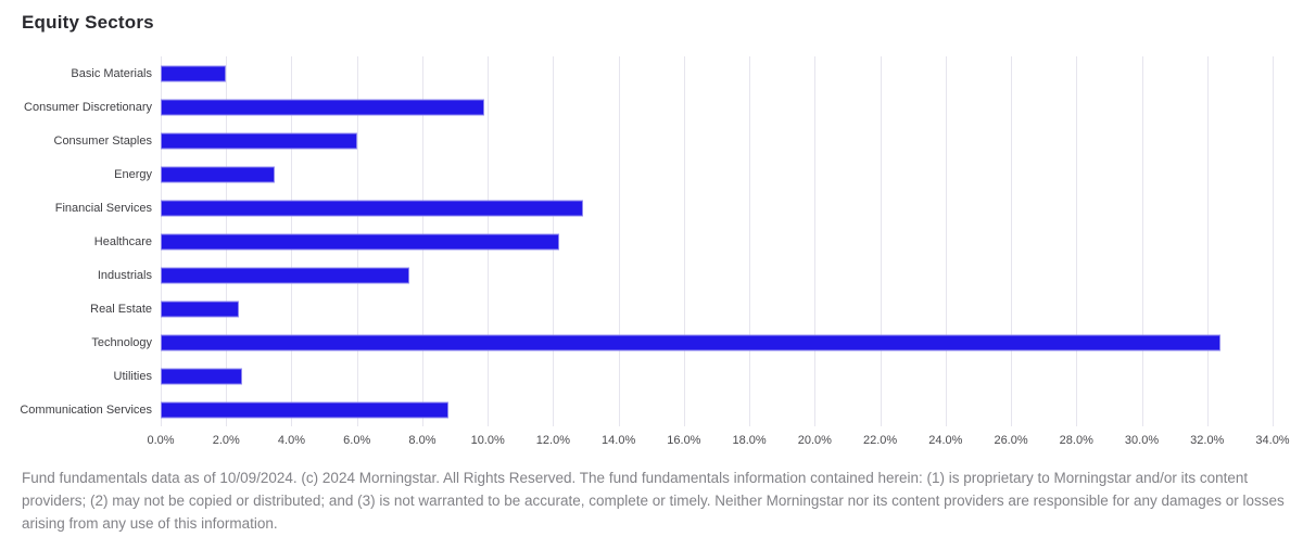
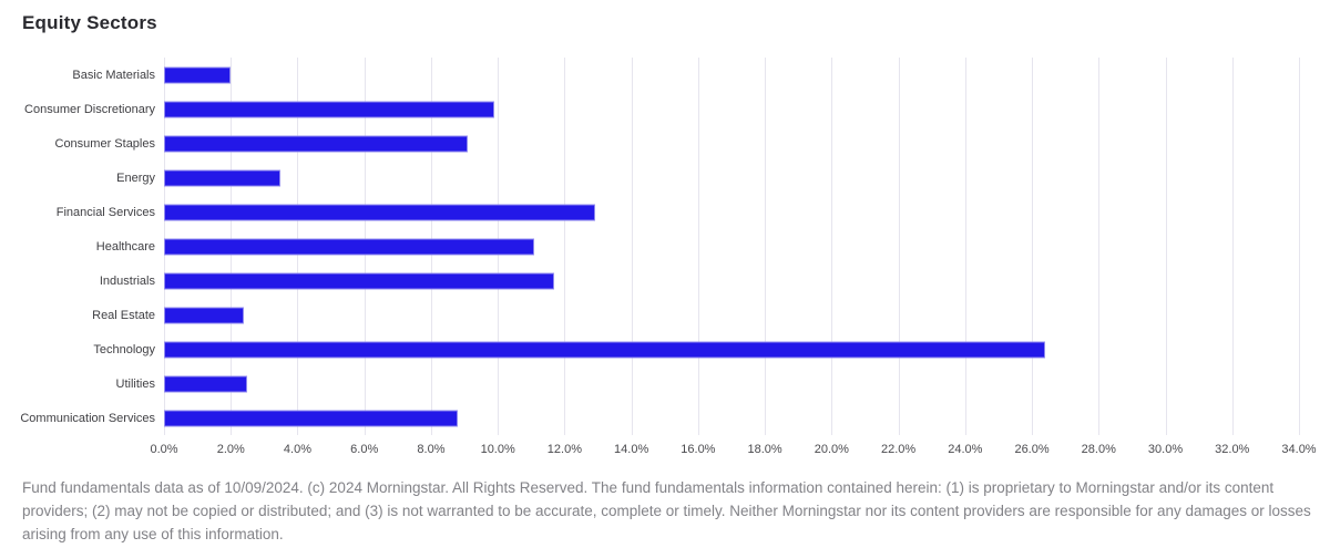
Consumer Staples: 6.0% -> 9.1%
Healthcare: 12.2% -> 11.1%
Industrials: 7.6% -> 11.7%
Technology: 32.4% -> 26.4%
